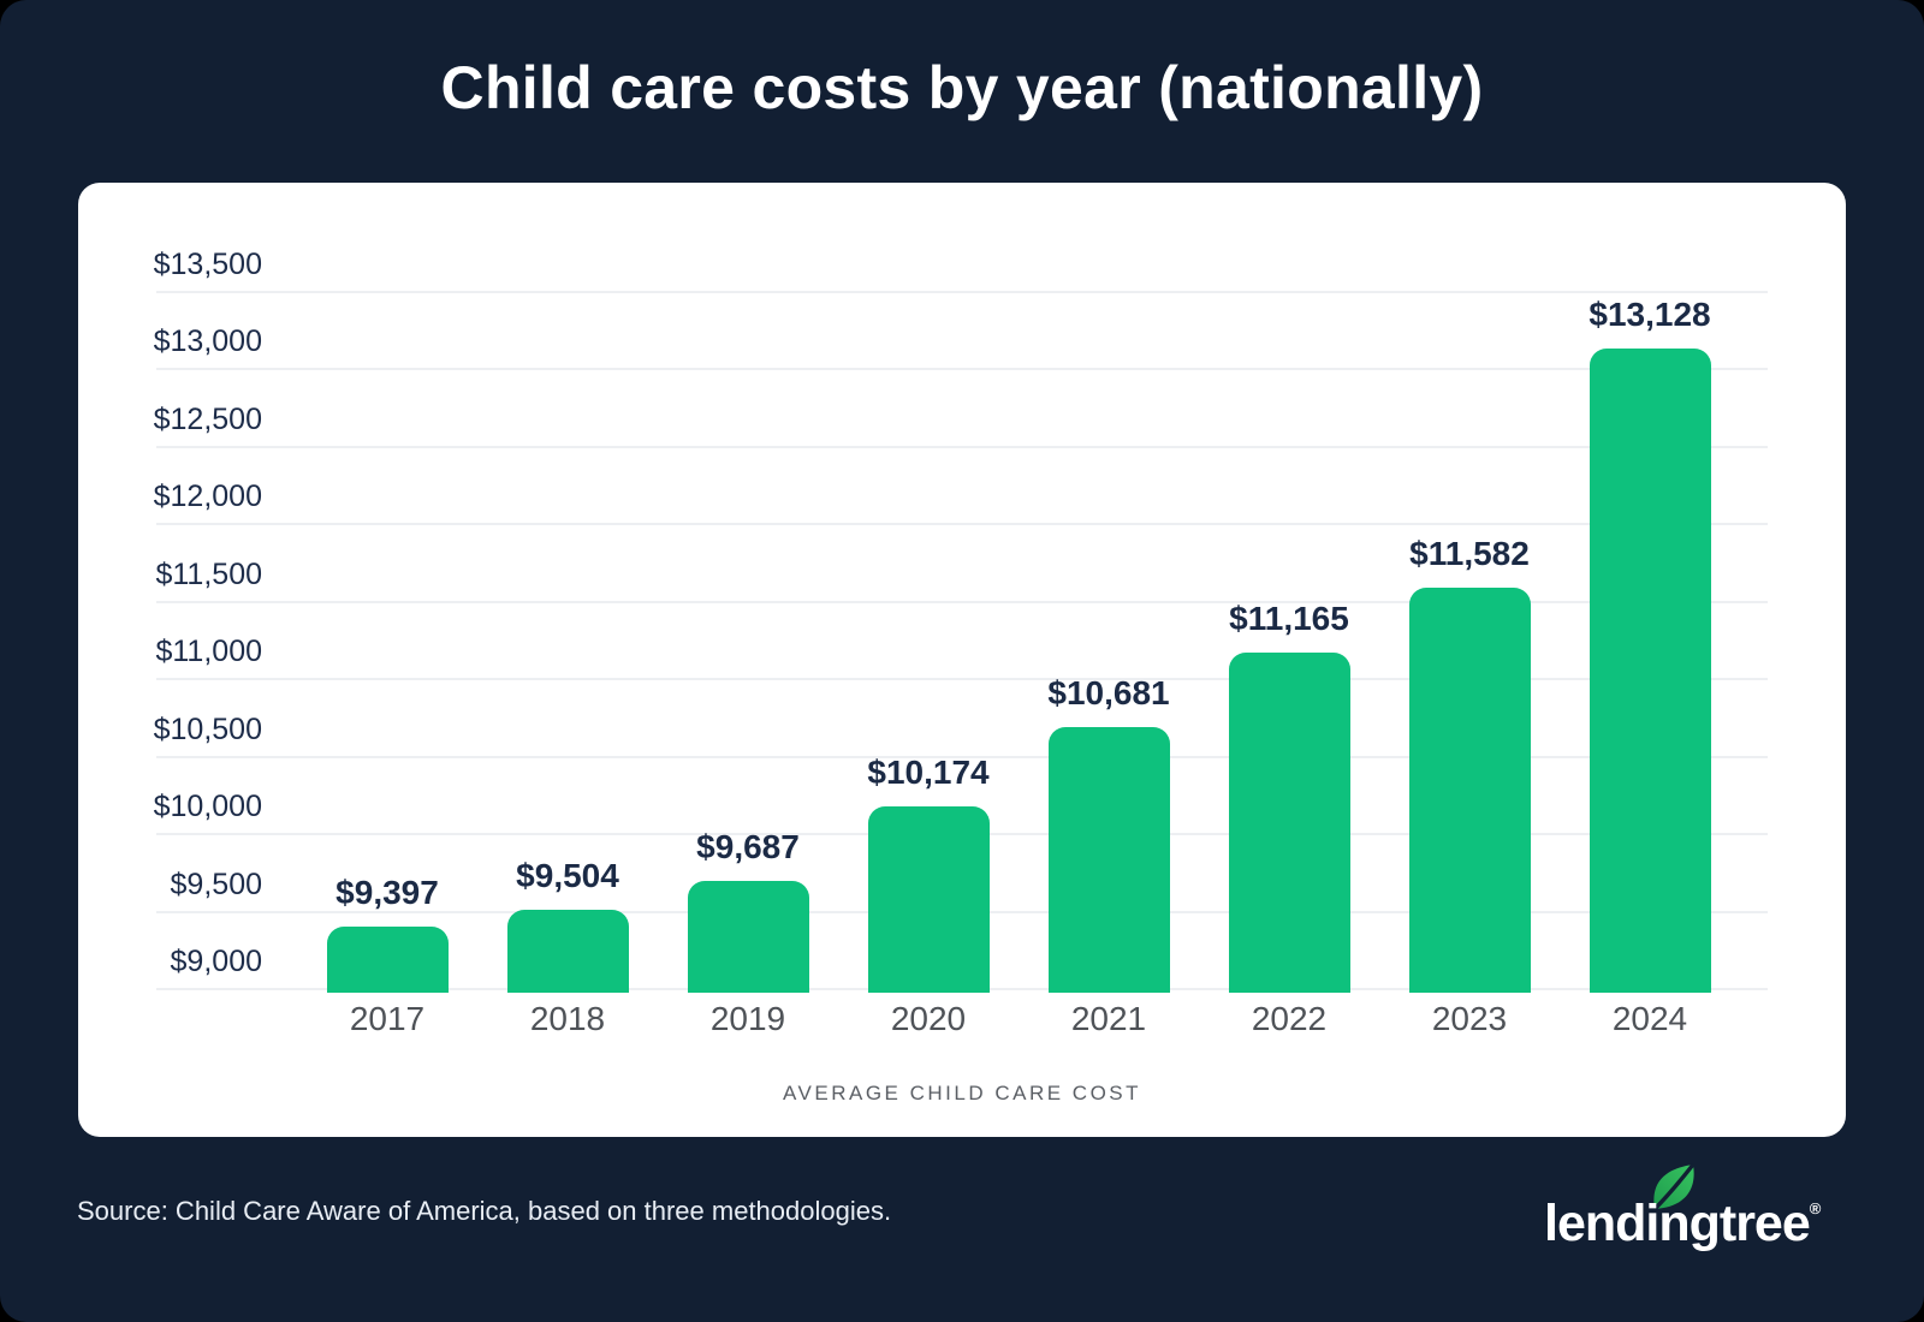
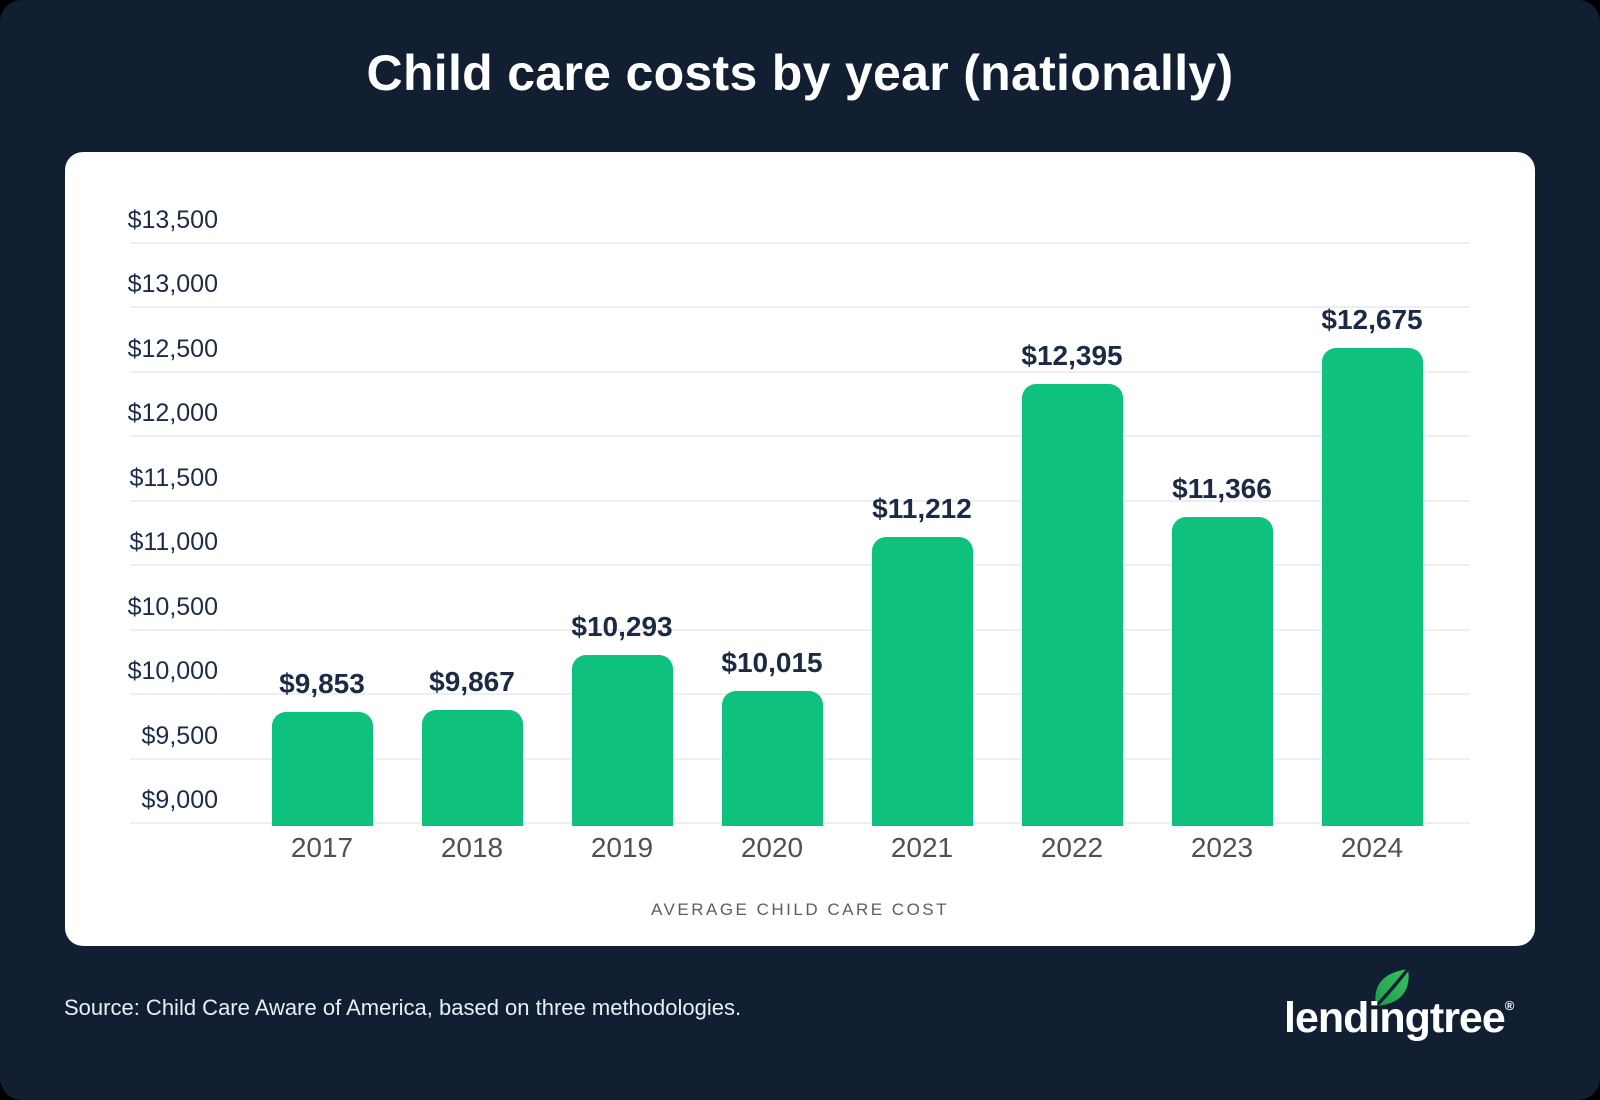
2017: $9,397 -> $9,853
2018: $9,504 -> $9,867
2019: $9,687 -> $10,293
2020: $10,174 -> $10,015
2021: $10,681 -> $11,212
2022: $11,165 -> $12,395
2023: $11,582 -> $11,366
2024: $13,128 -> $12,675
